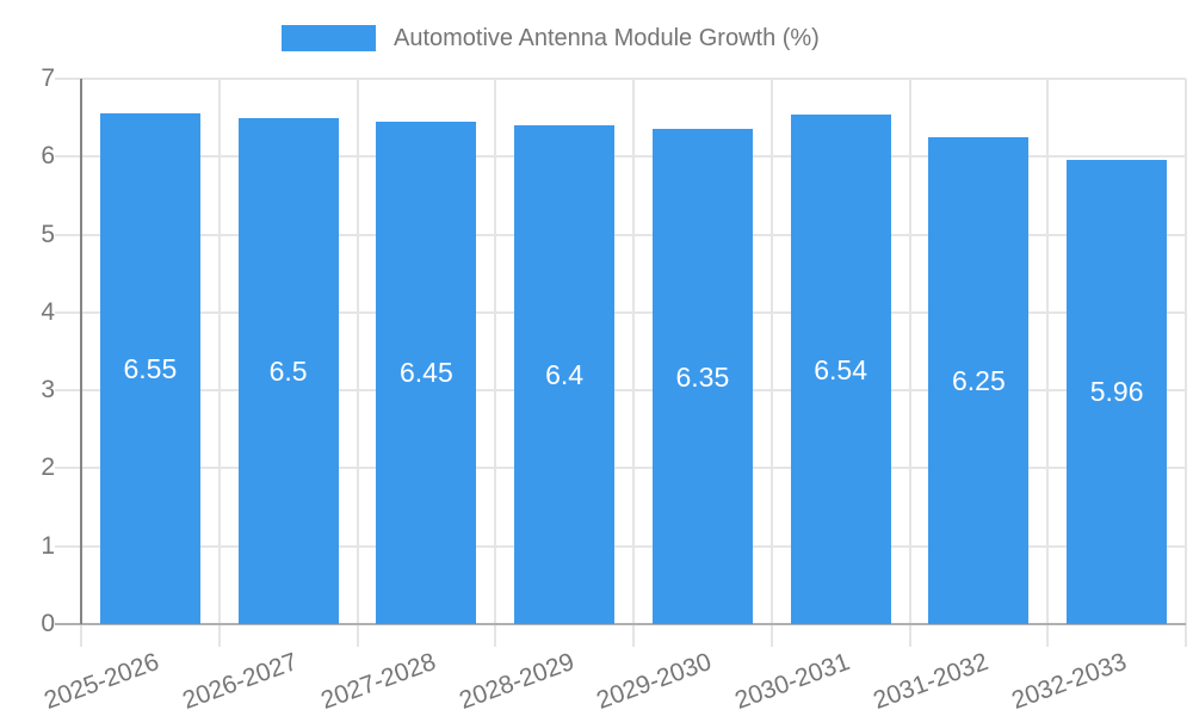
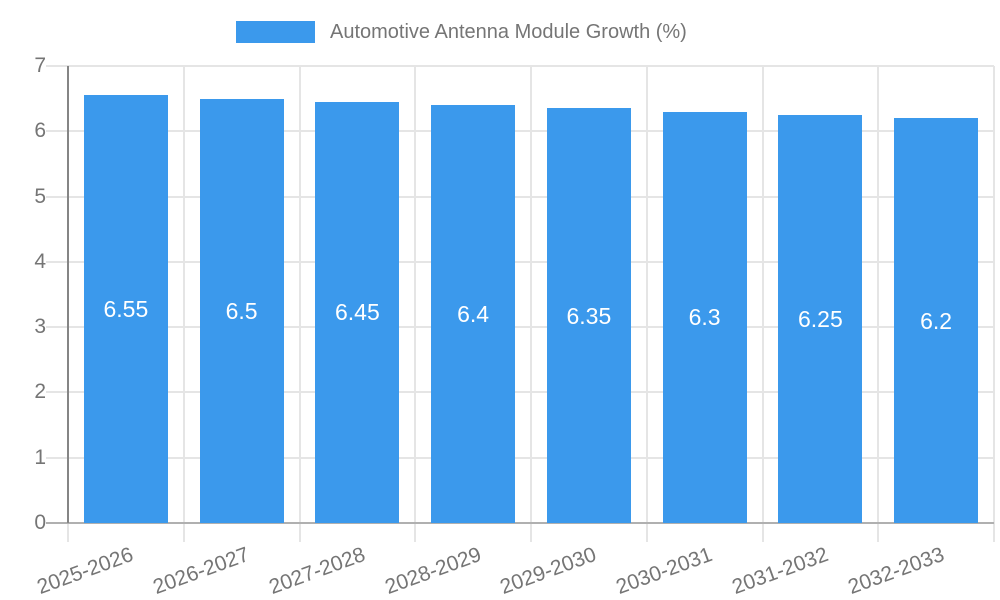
2030-2031: 6.54 -> 6.3
2032-2033: 5.96 -> 6.2
